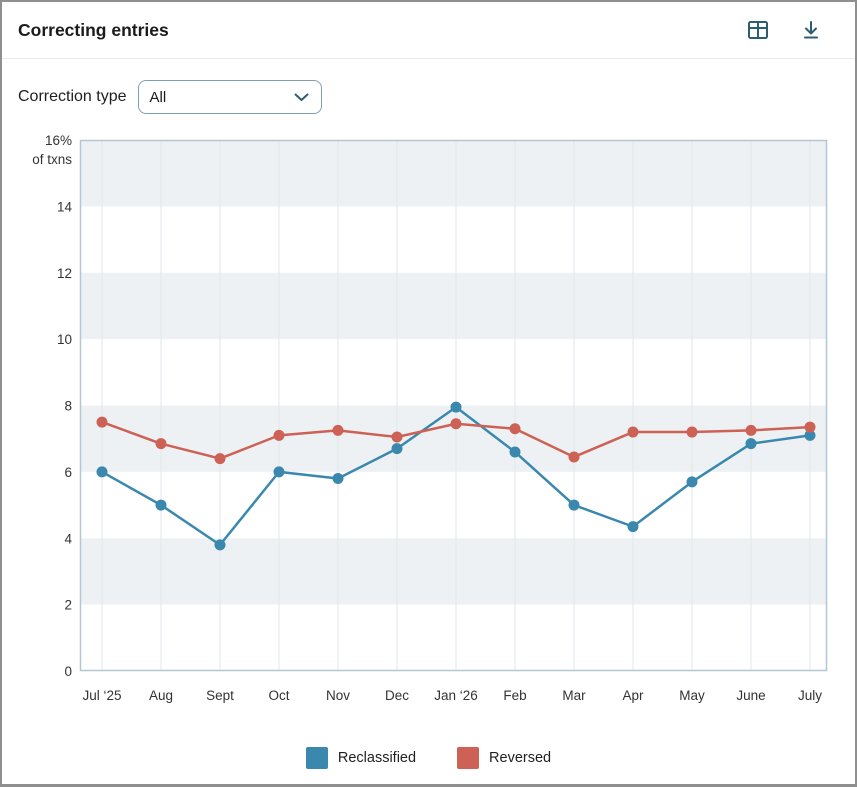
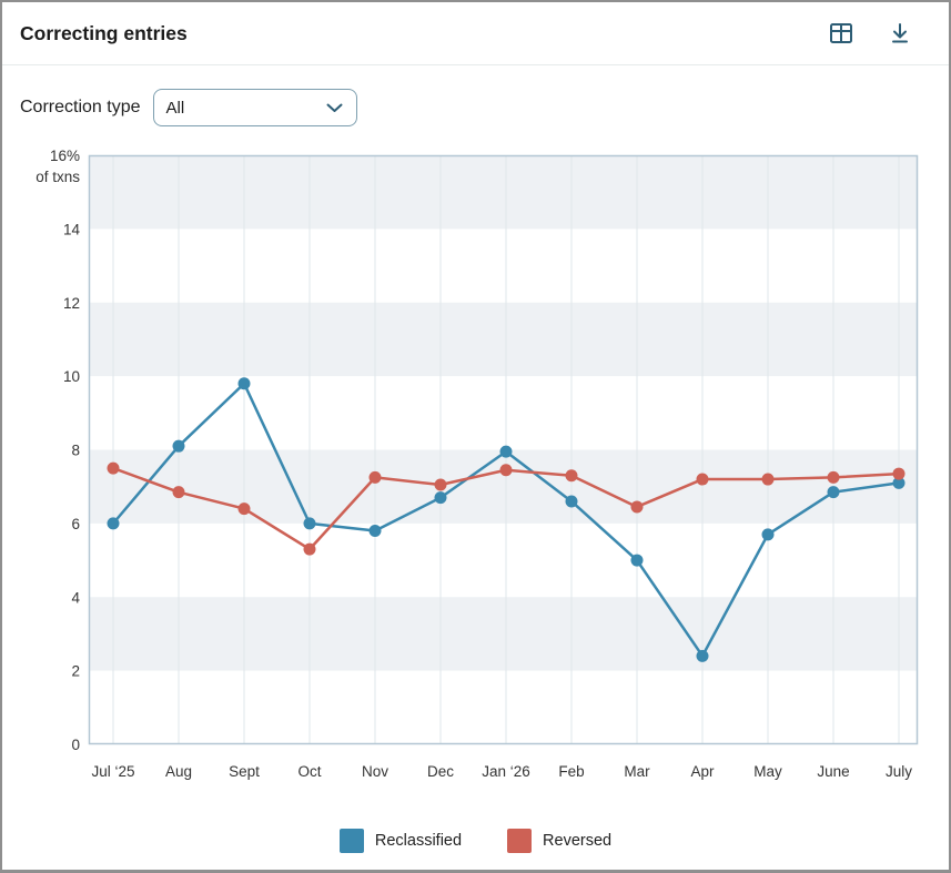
Reclassified/Aug: 5.0% -> 8.1%
Reclassified/Sept: 3.8% -> 9.8%
Reversed/Oct: 7.1% -> 5.3%
Reclassified/Apr: 4.3% -> 2.4%
